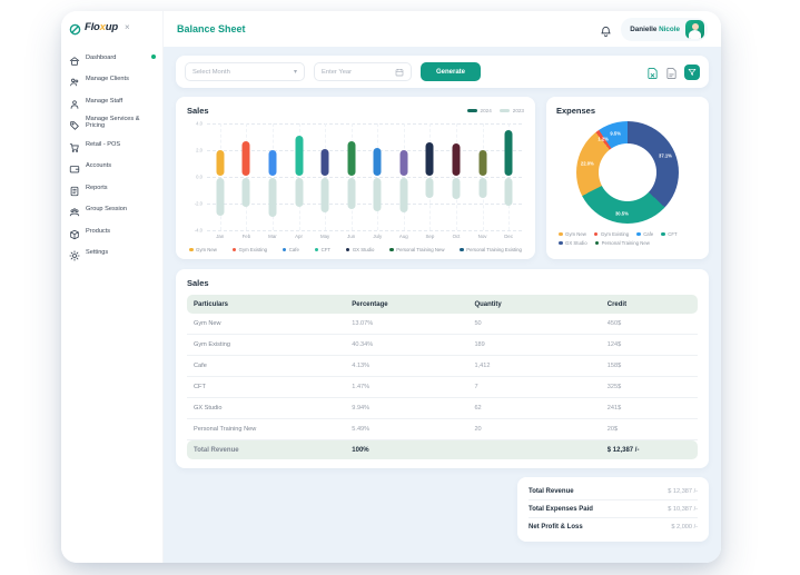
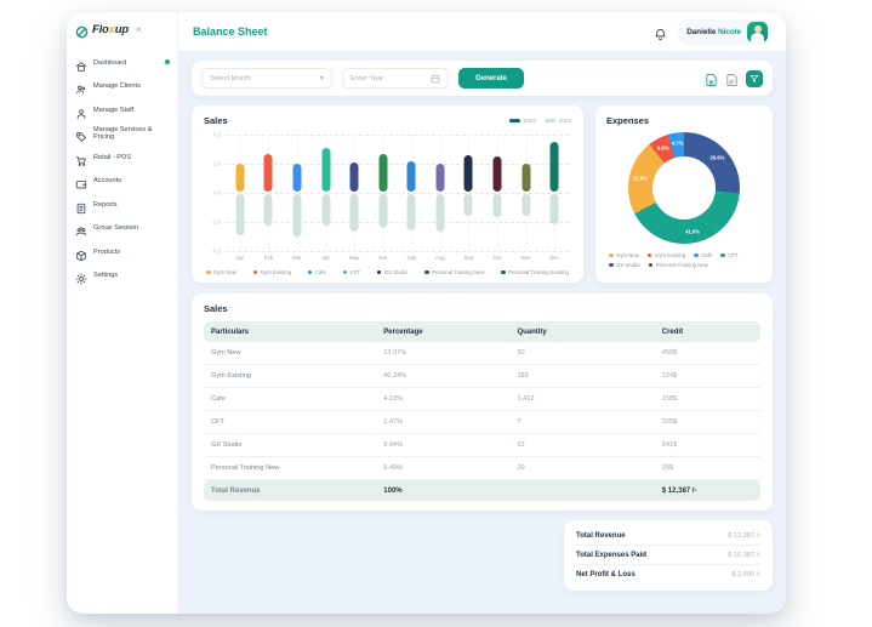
Expenses/GX Studio: 37.1% -> 26.6%
Expenses/CFT: 30.5% -> 41.0%
Expenses/Gym Existing: 1.2% -> 6.0%
Expenses/Cafe: 9.5% -> 4.7%
